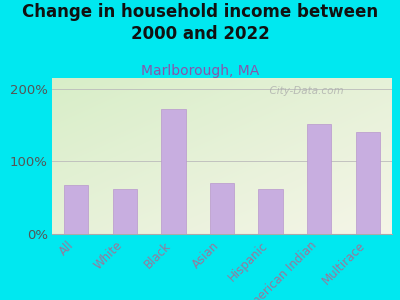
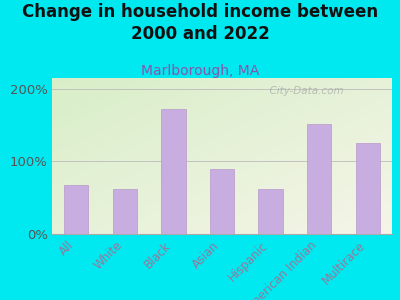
Asian: 70% -> 90%
Multirace: 140% -> 126%
